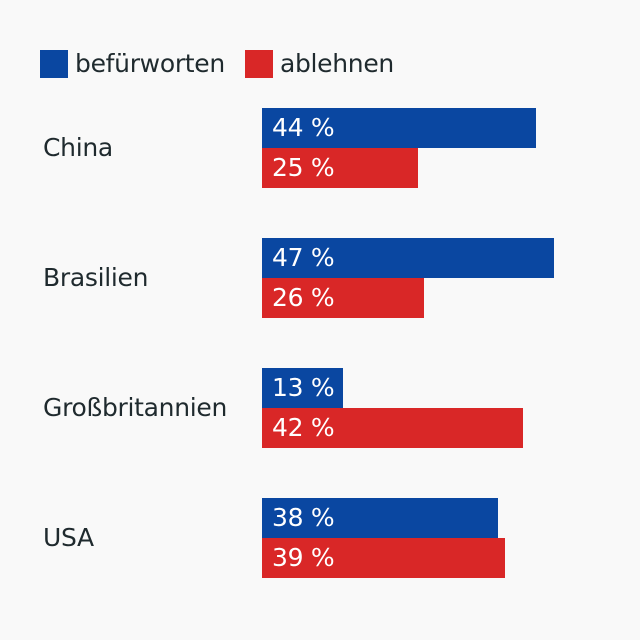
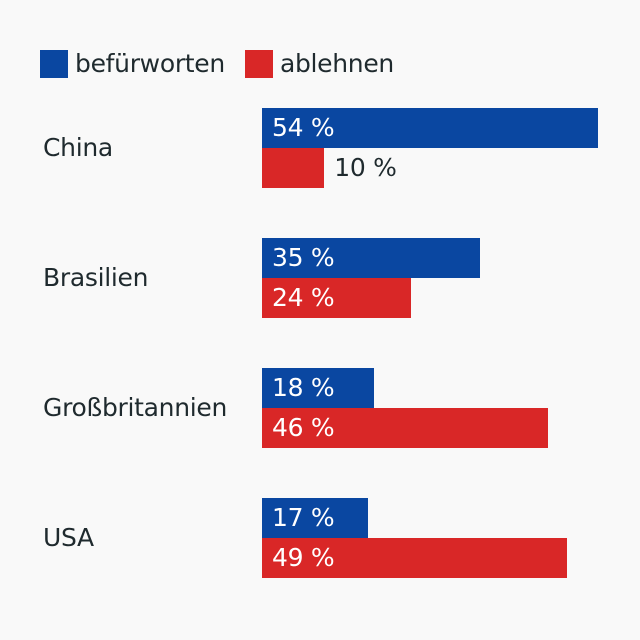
befürworten/China: 44 -> 54
ablehnen/China: 25 -> 10
befürworten/Brasilien: 47 -> 35
ablehnen/Brasilien: 26 -> 24
befürworten/Großbritannien: 13 -> 18
ablehnen/Großbritannien: 42 -> 46
befürworten/USA: 38 -> 17
ablehnen/USA: 39 -> 49
